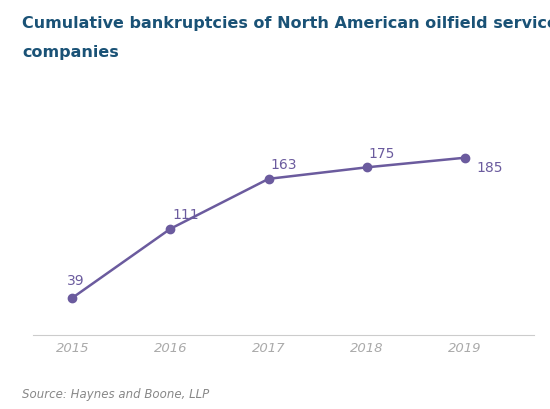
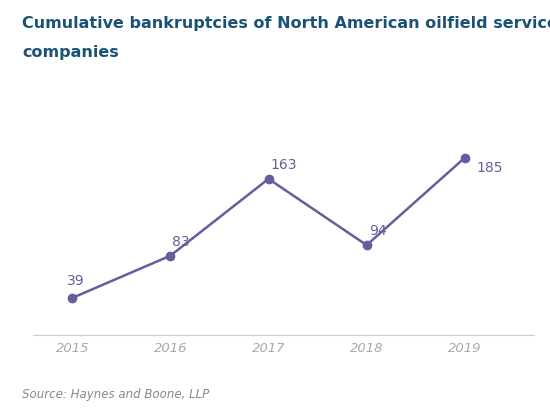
2016: 111 -> 83
2018: 175 -> 94
